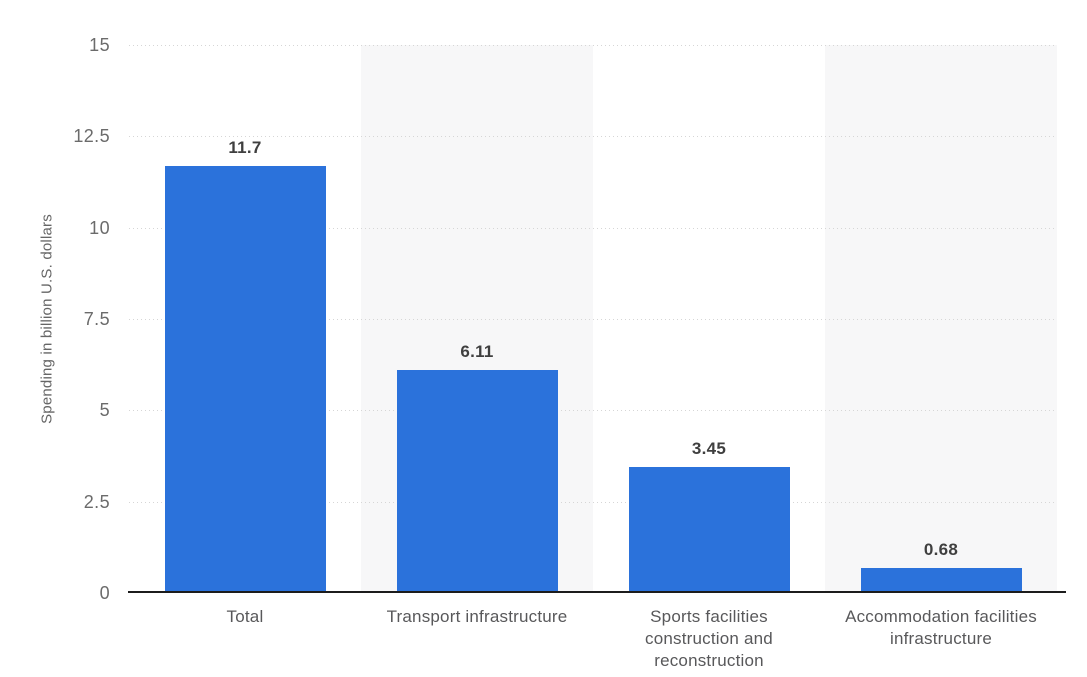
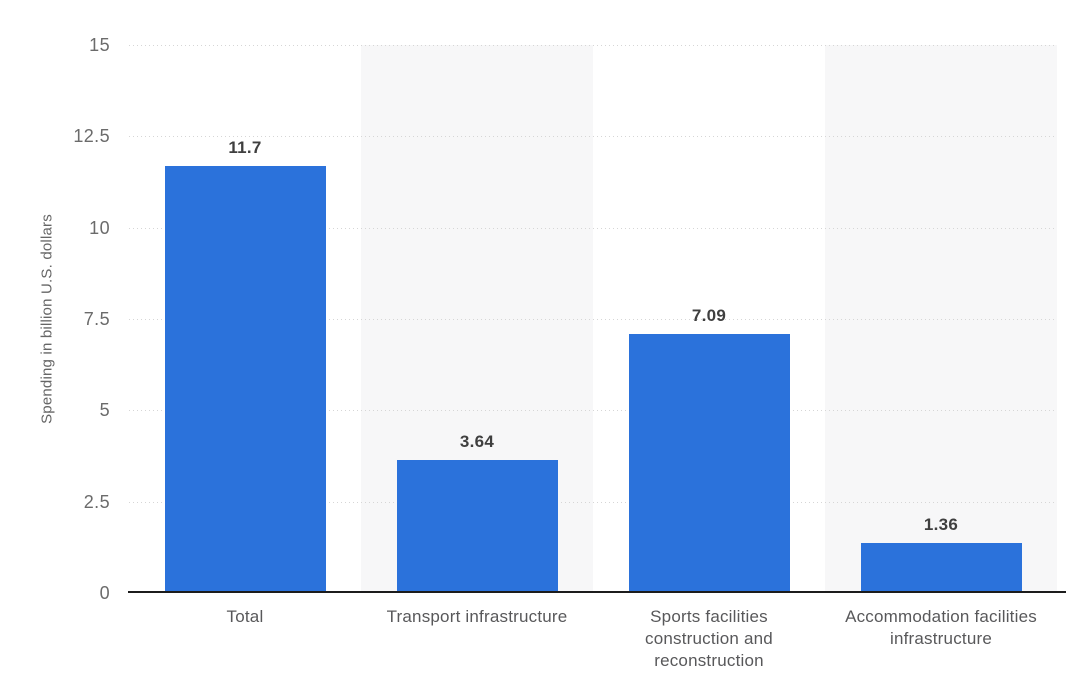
Transport infrastructure: 6.11 -> 3.64
Sports facilities construction and reconstruction: 3.45 -> 7.09
Accommodation facilities infrastructure: 0.68 -> 1.36
